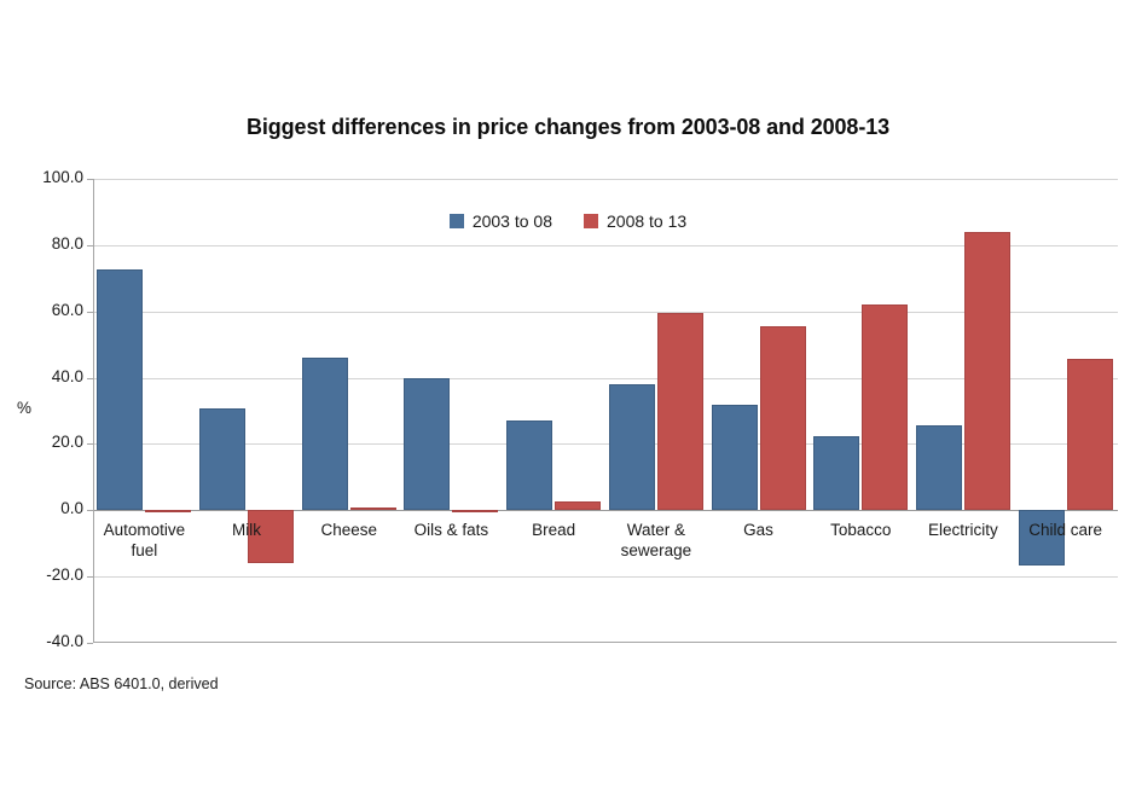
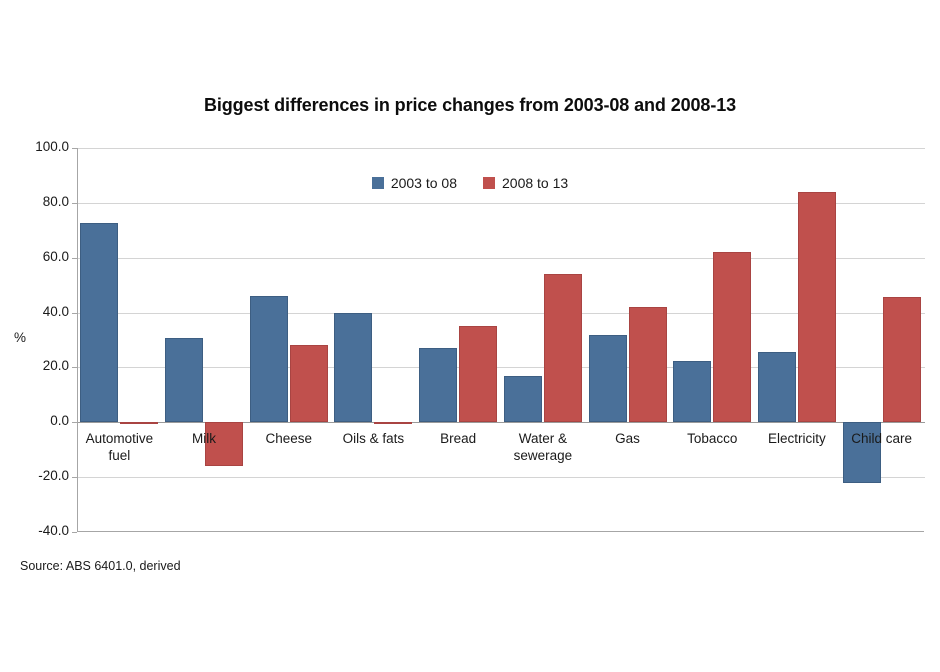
2008 to 13/Cheese: 1 -> 28
2008 to 13/Bread: 3 -> 35
2003 to 08/Water & sewerage: 38 -> 17
2008 to 13/Water & sewerage: 60 -> 54
2008 to 13/Gas: 56 -> 42
2003 to 08/Child care: -16 -> -22
